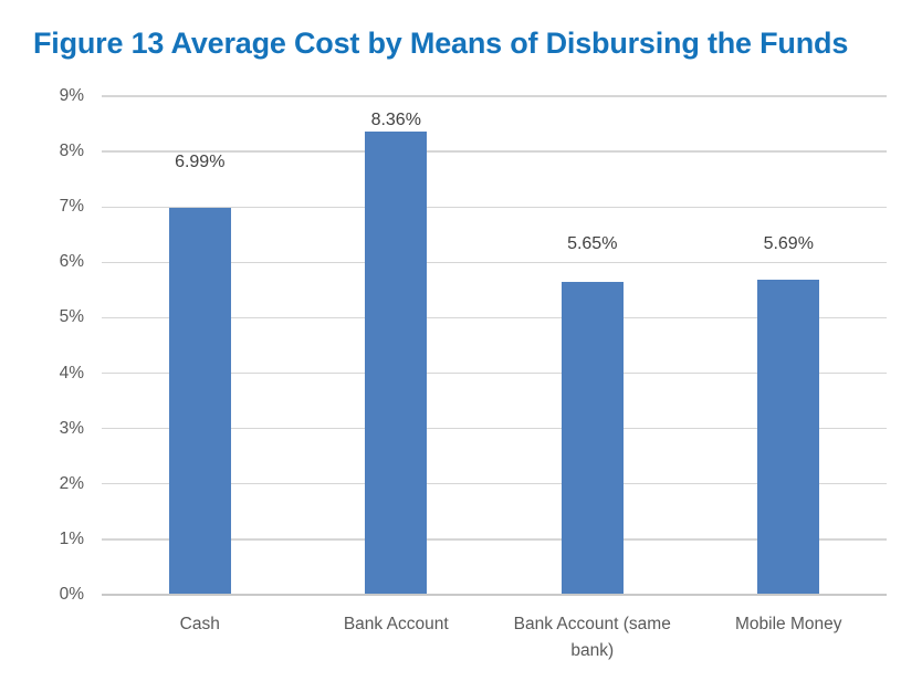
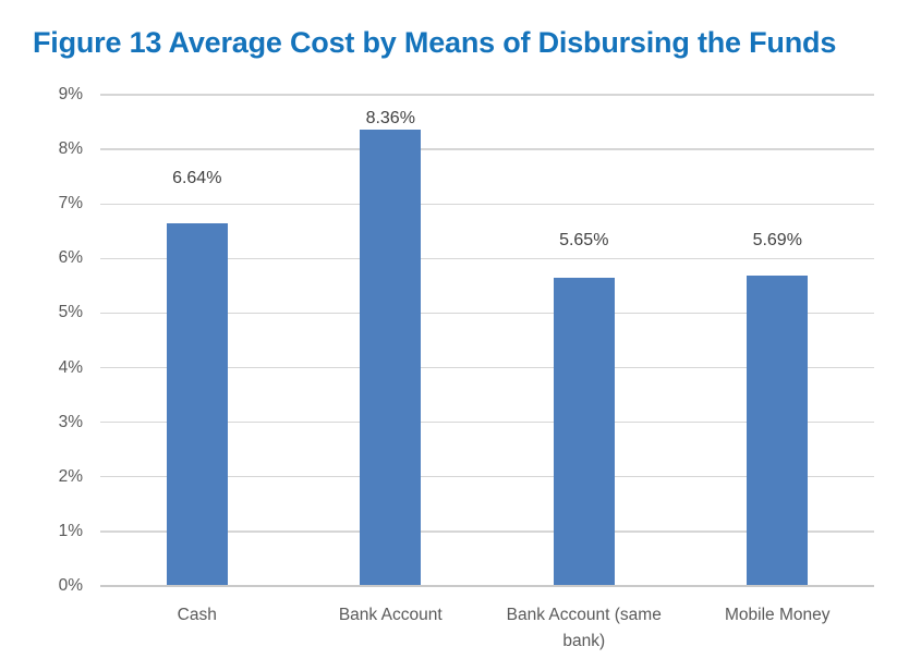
Cash: 6.99% -> 6.64%
